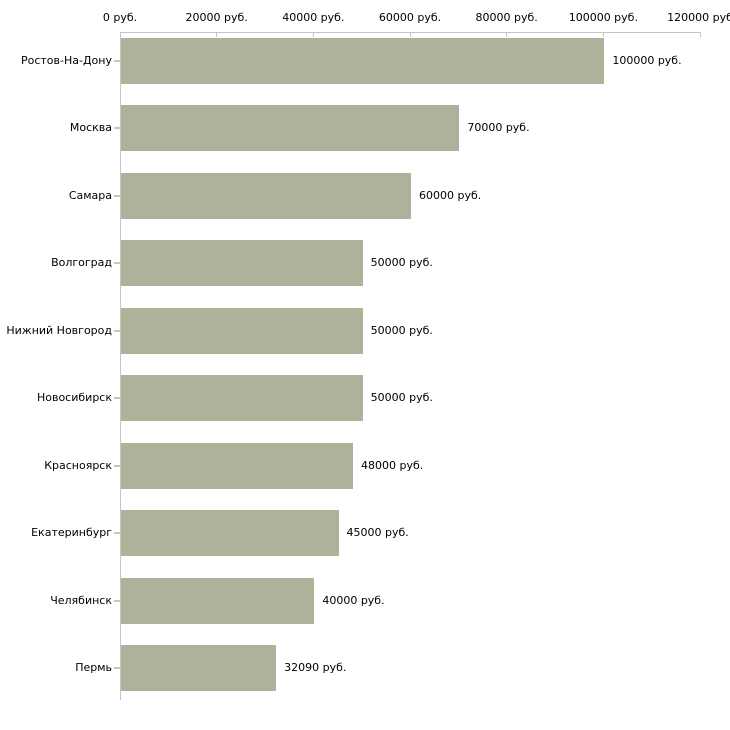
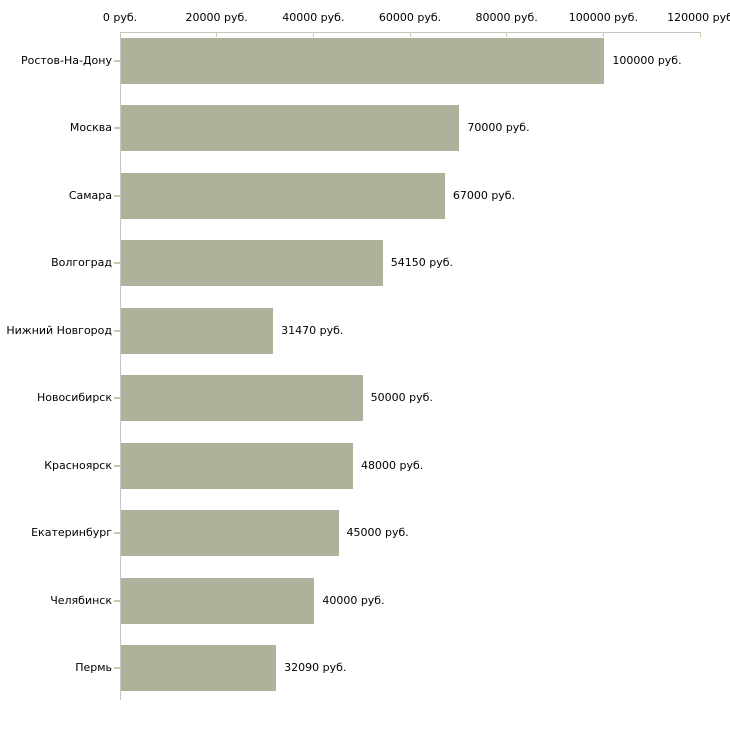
Самара: 60000 -> 67000
Волгоград: 50000 -> 54150
Нижний Новгород: 50000 -> 31470
